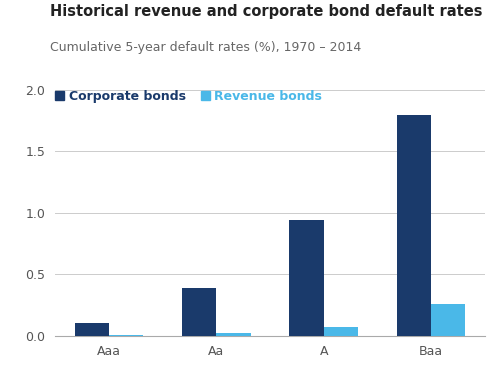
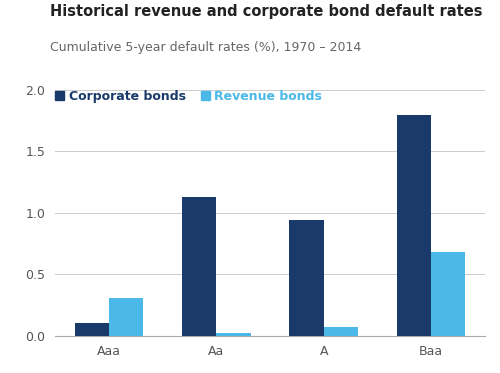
Revenue bonds/Aaa: 0.00 -> 0.31
Corporate bonds/Aa: 0.39 -> 1.13
Revenue bonds/Baa: 0.26 -> 0.68
